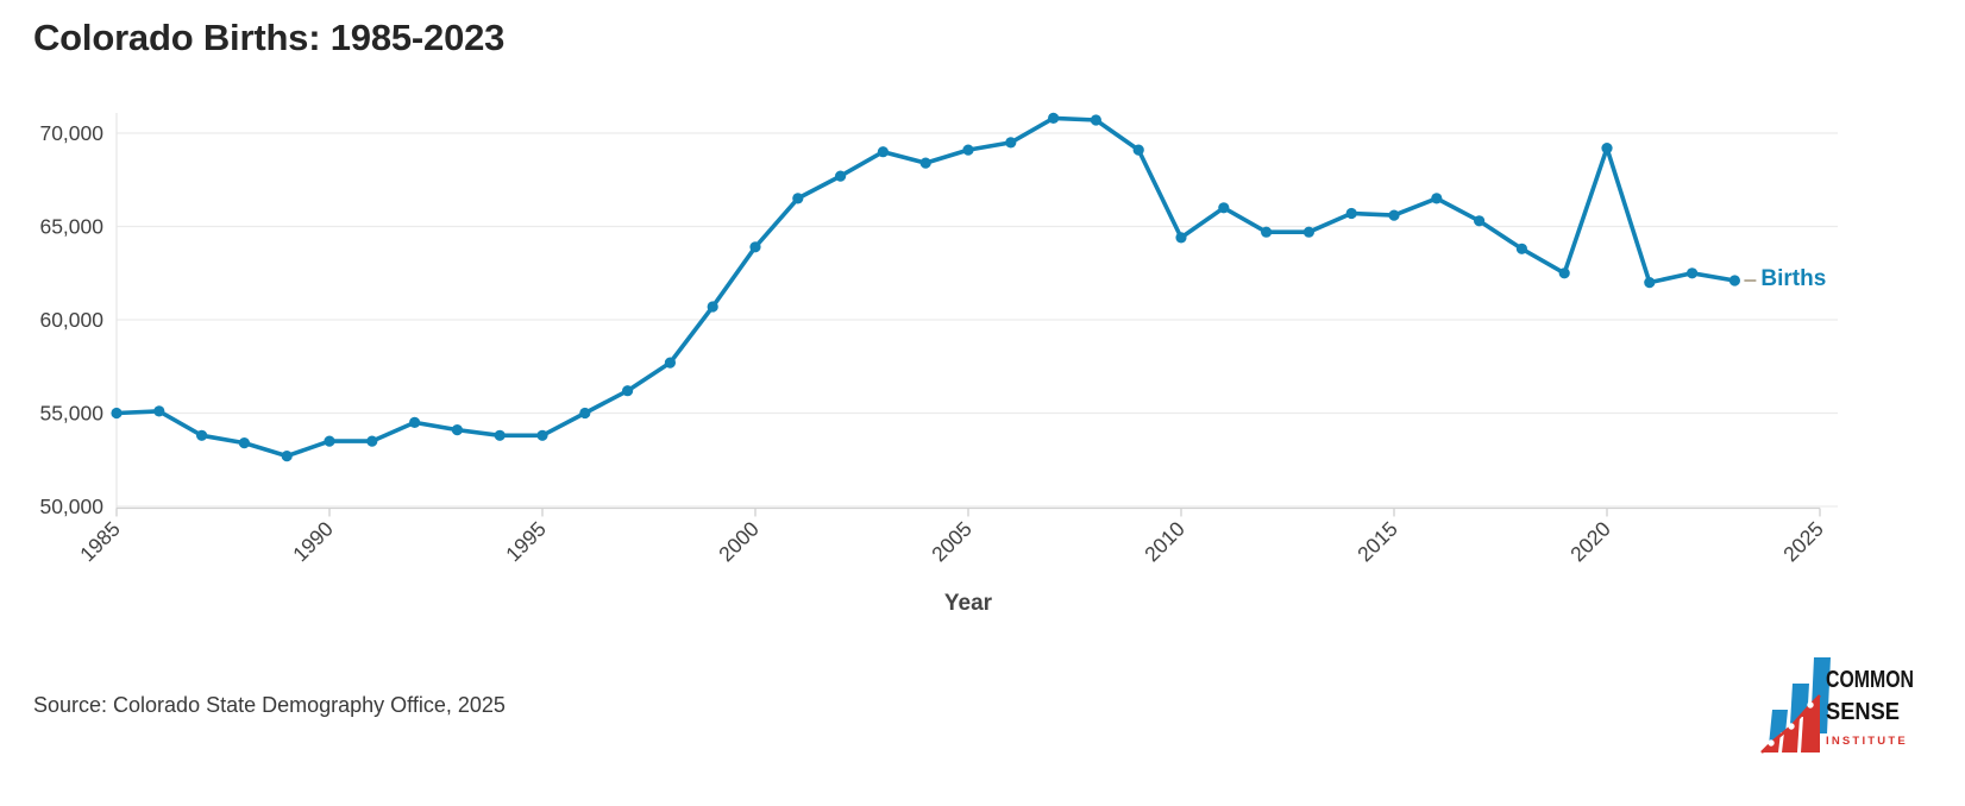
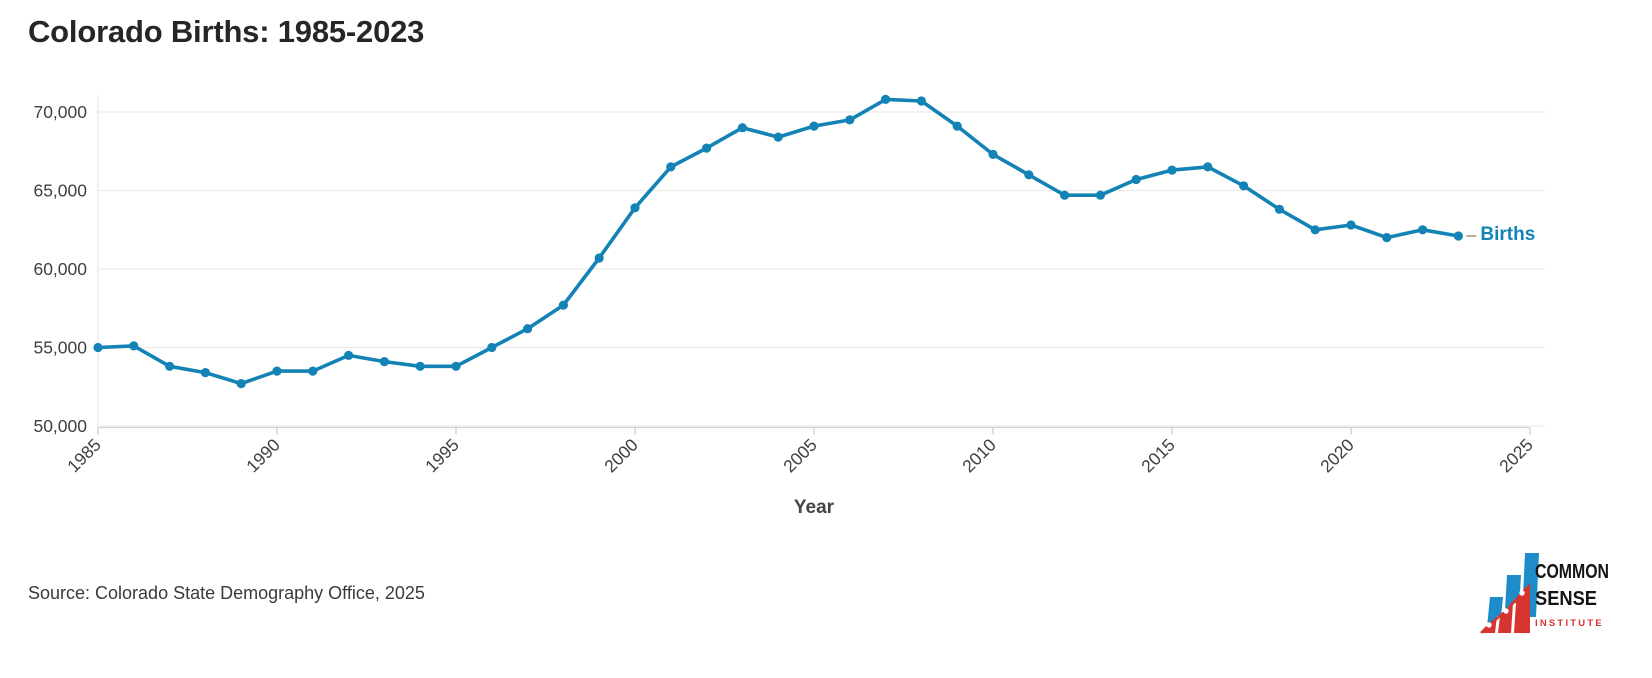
2010: 64400 -> 67300
2015: 65600 -> 66300
2020: 69200 -> 62800
